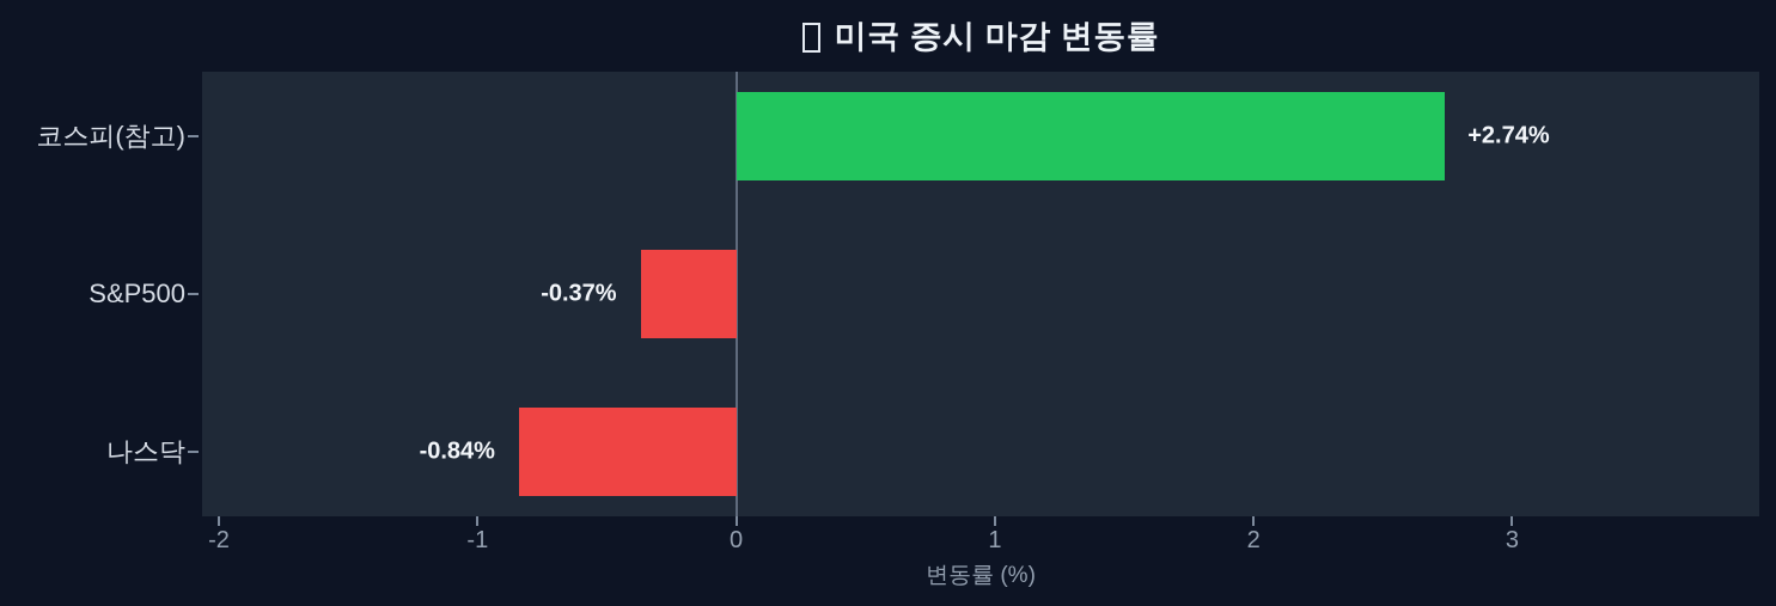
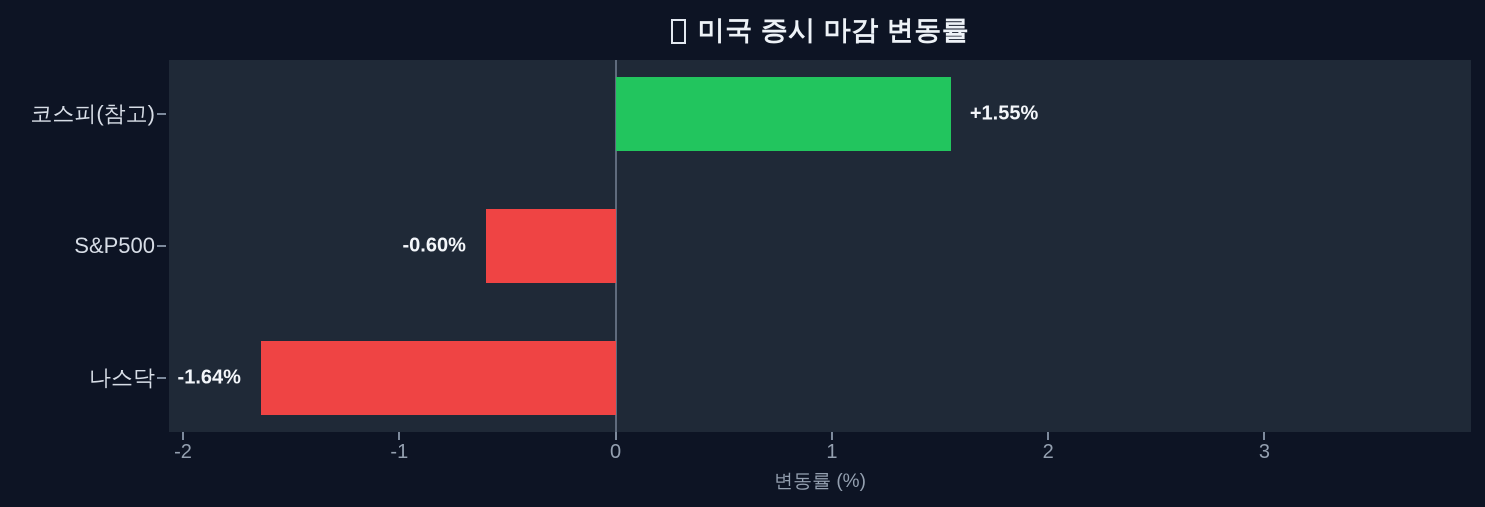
코스피(참고): +2.74% -> +1.55%
S&P500: -0.37% -> -0.60%
나스닥: -0.84% -> -1.64%
